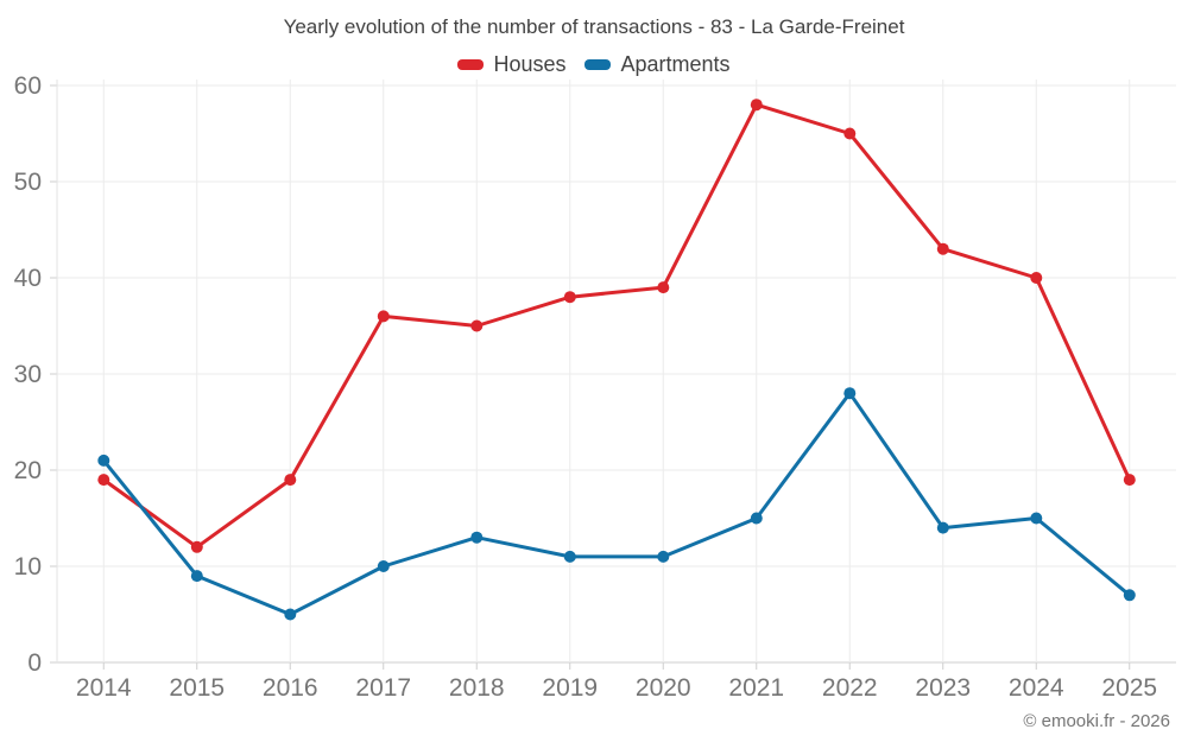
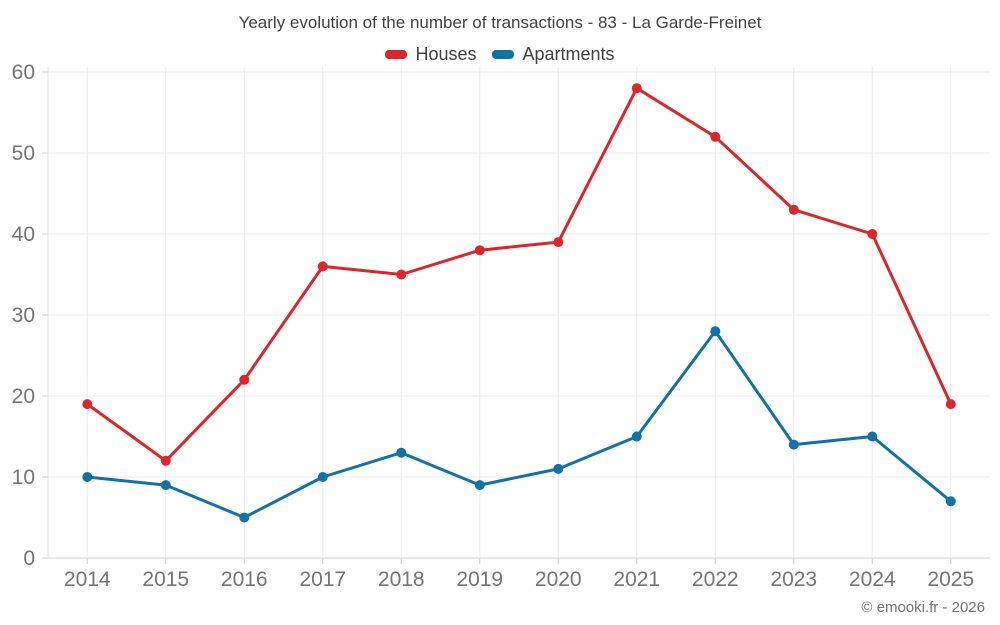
Apartments/2014: 21 -> 10
Houses/2016: 19 -> 22
Apartments/2019: 11 -> 9
Houses/2022: 55 -> 52
